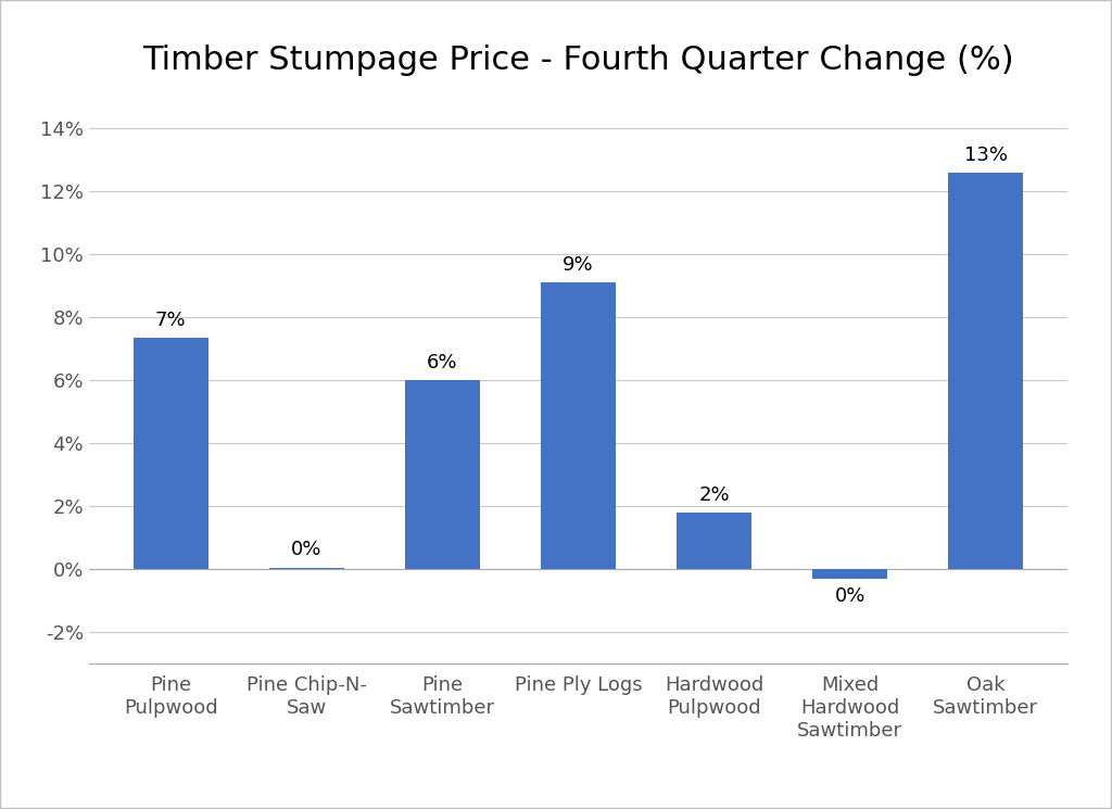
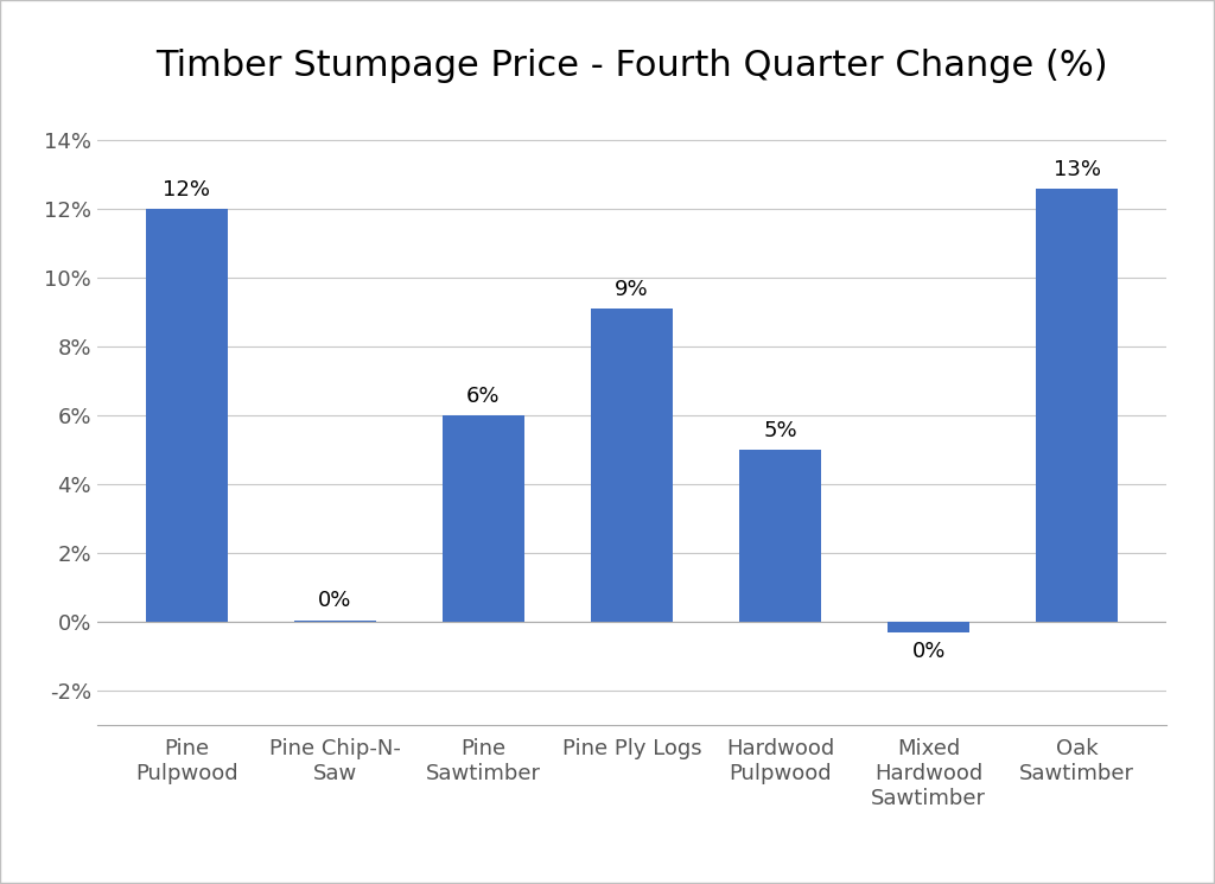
Pine Pulpwood: 7% -> 12%
Hardwood Pulpwood: 2% -> 5%
